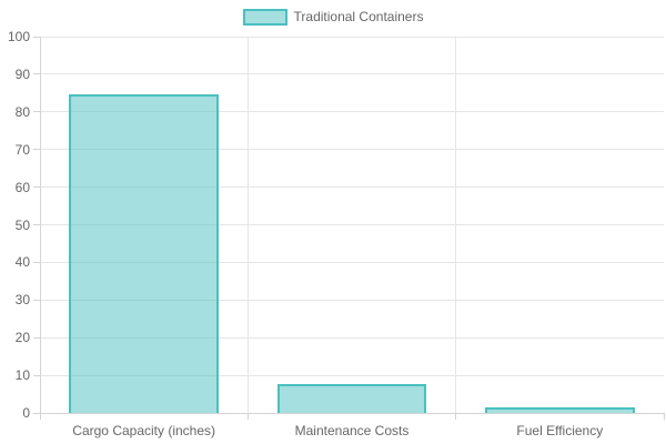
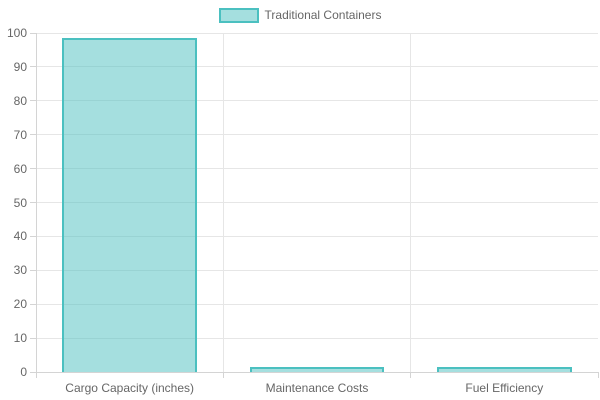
Cargo Capacity (inches): 84 -> 98
Maintenance Costs: 7 -> 1
